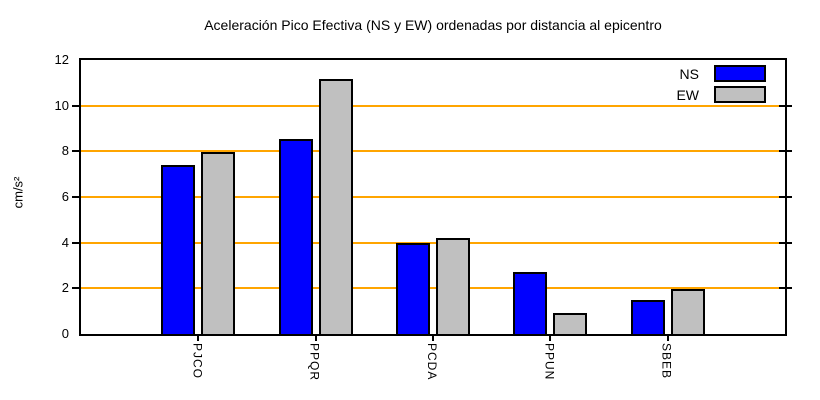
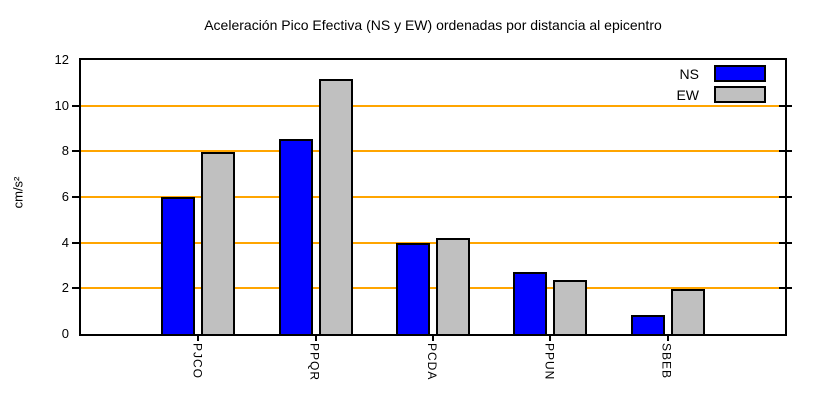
NS/PJCO: 7.4 -> 6.0
EW/PPUN: 0.9 -> 2.4
NS/SBEB: 1.5 -> 0.8
